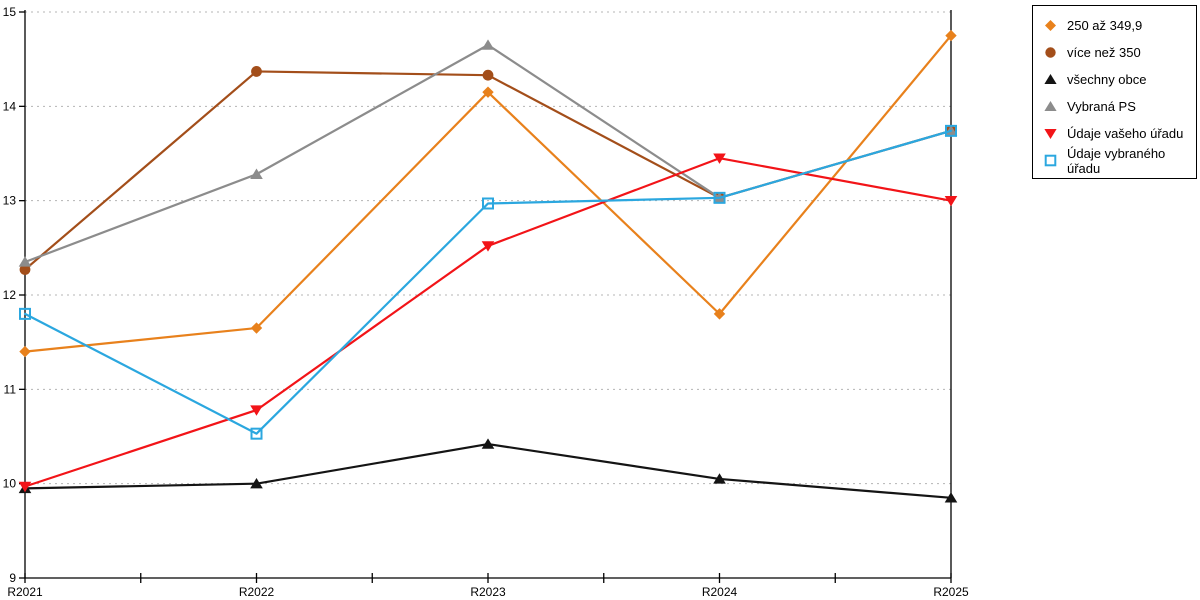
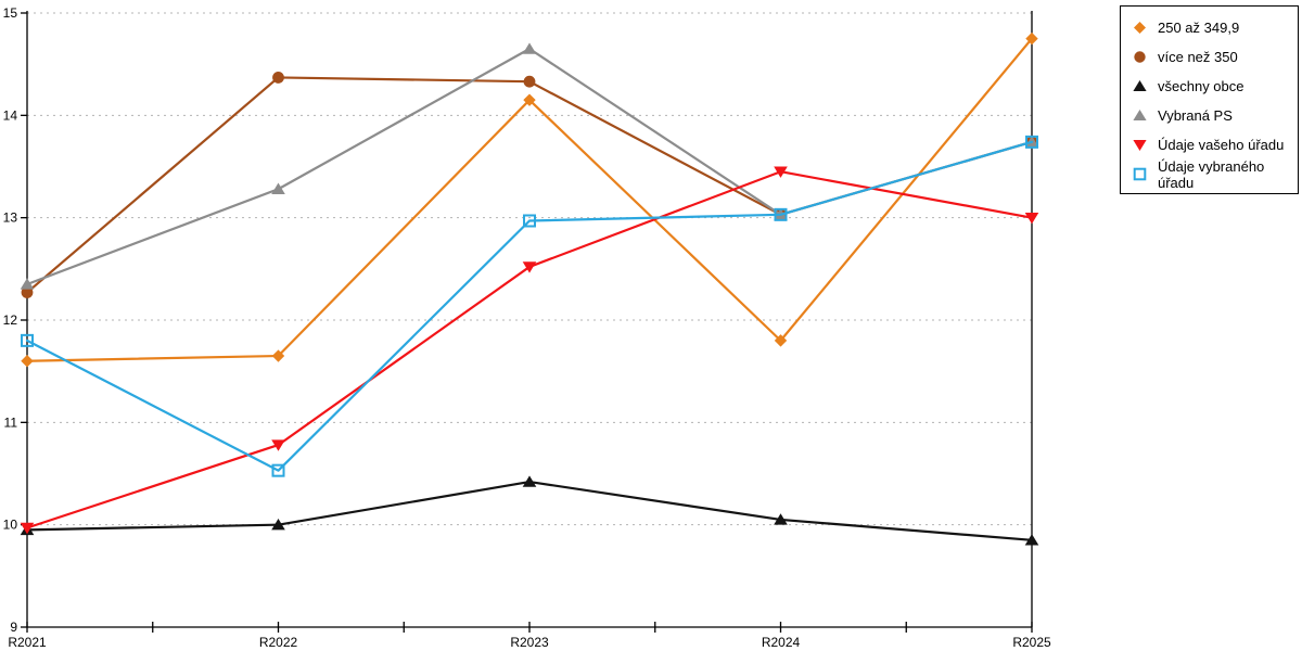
250 až 349,9/R2021: 11.4 -> 11.6
